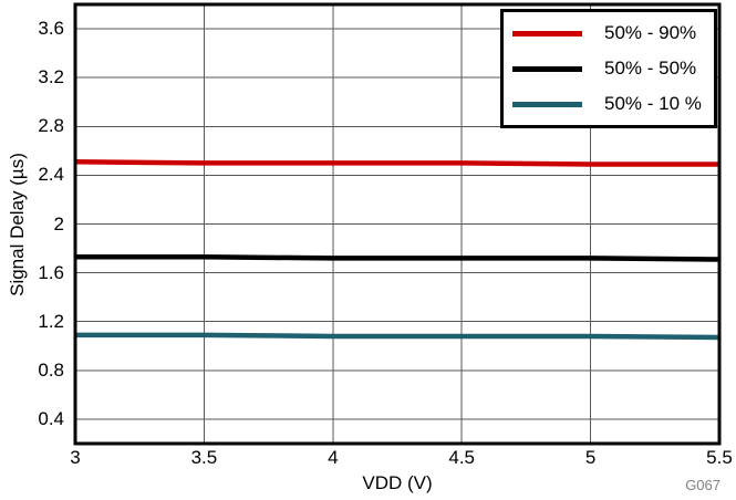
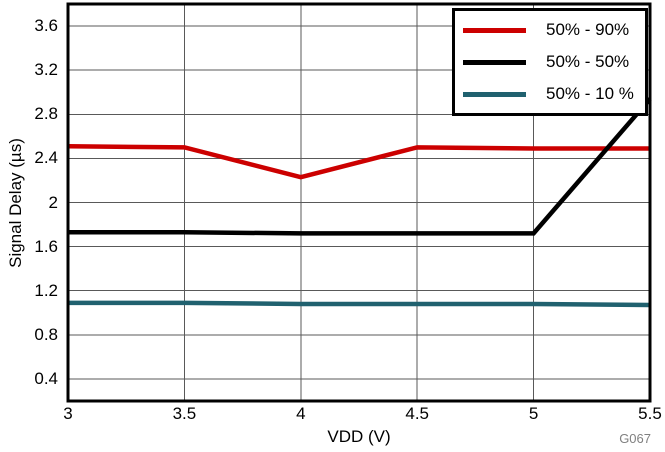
50% - 90%/4: 2.50 -> 2.23
50% - 50%/5.5: 1.71 -> 2.94
